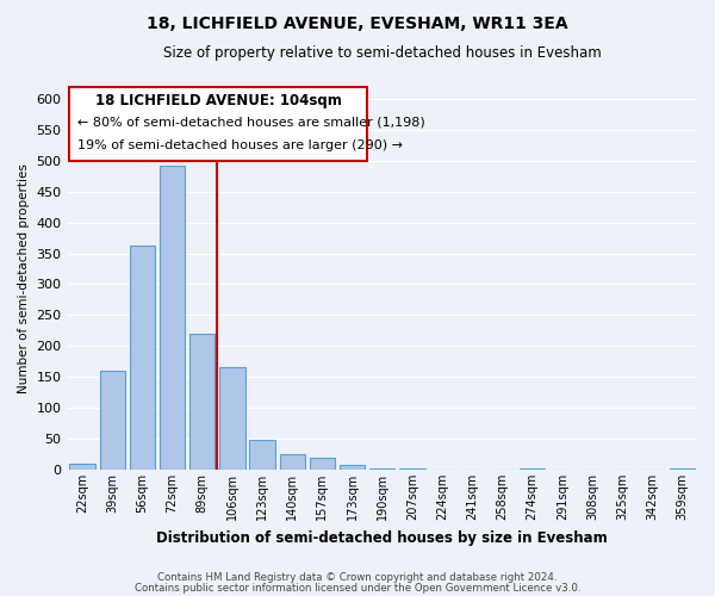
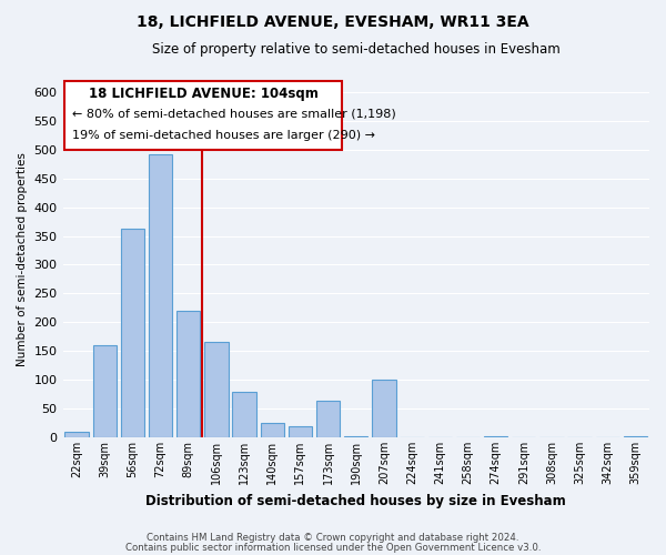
123sqm: 48 -> 80
173sqm: 8 -> 64
207sqm: 1 -> 100
